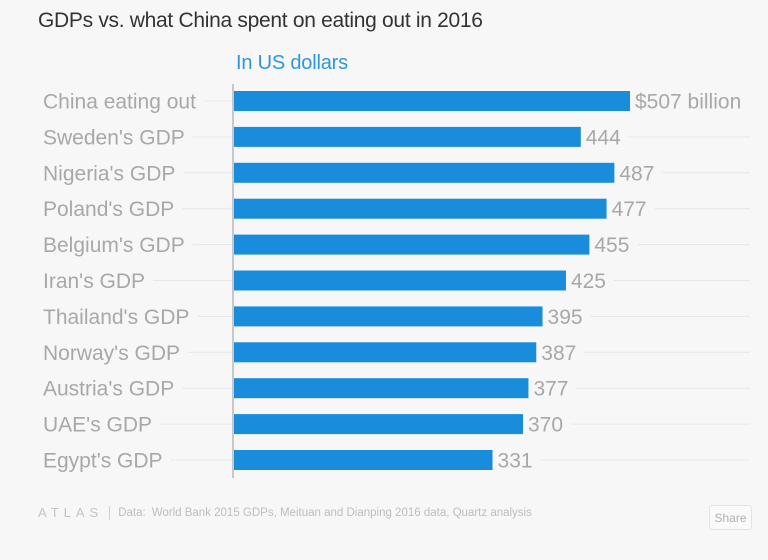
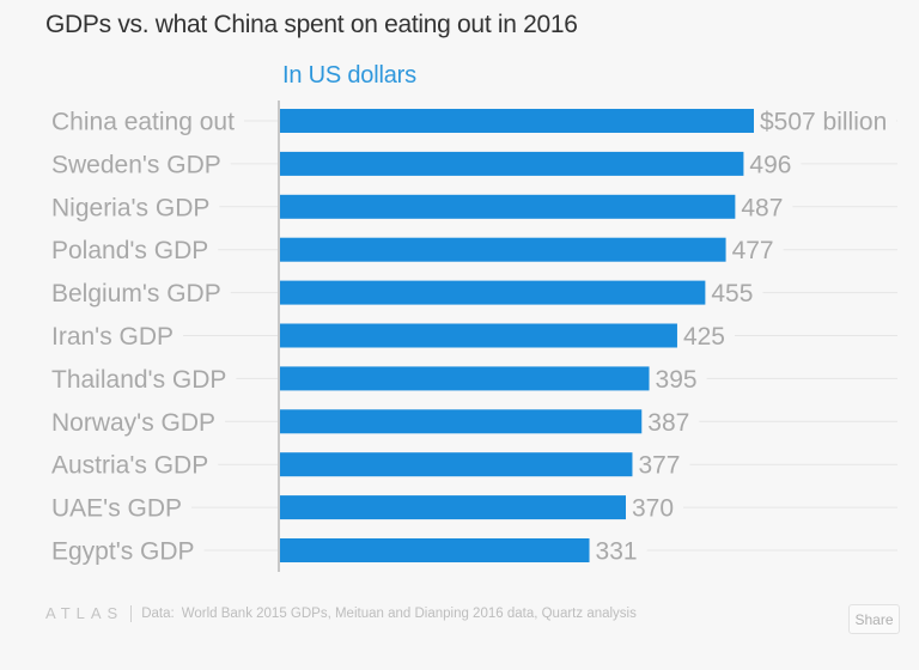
Sweden's GDP: 444 -> 496
